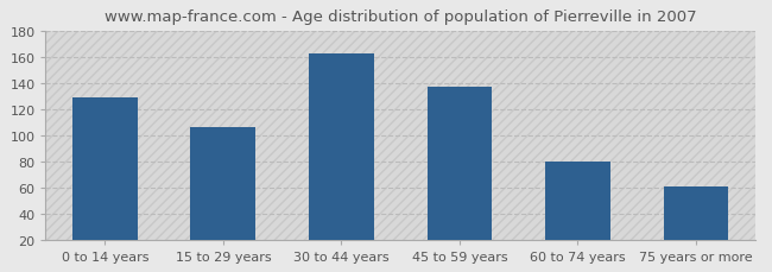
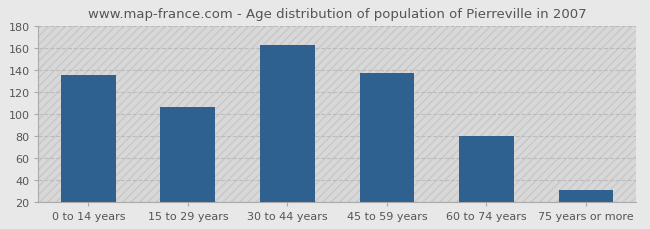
0 to 14 years: 129 -> 135
75 years or more: 61 -> 31
